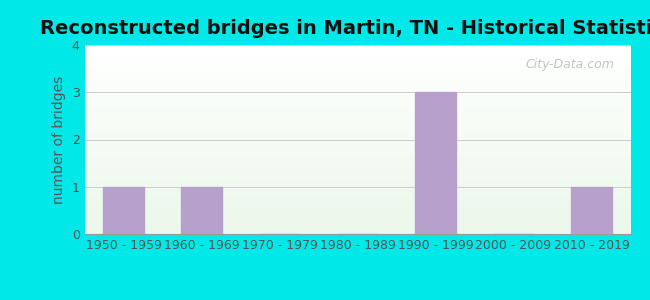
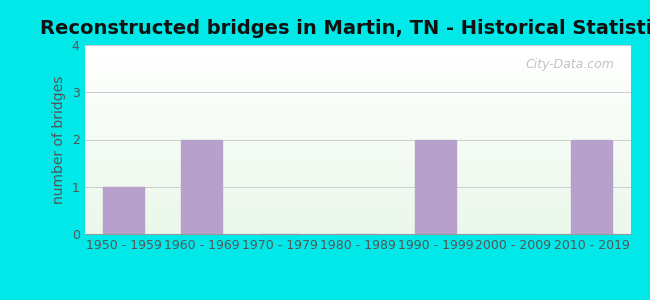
1960 - 1969: 1 -> 2
1990 - 1999: 3 -> 2
2010 - 2019: 1 -> 2
